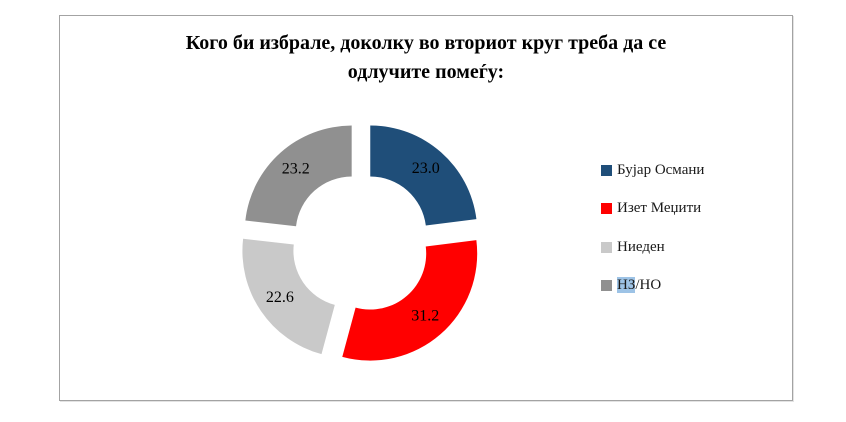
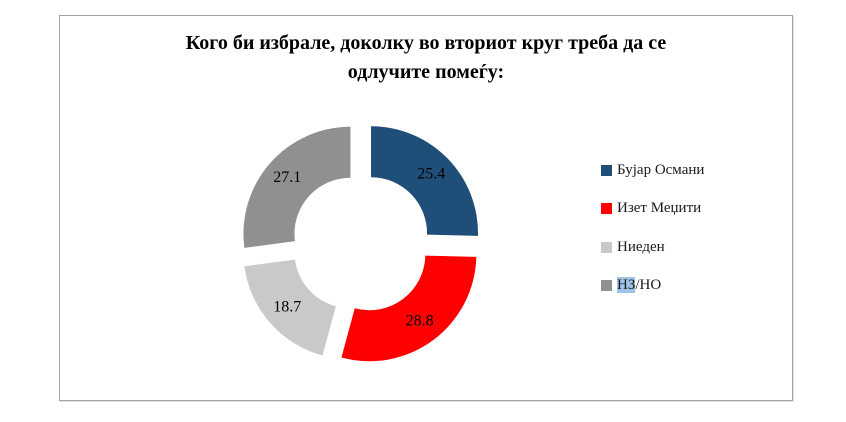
Бујар Османи: 23.0 -> 25.4
Изет Меџити: 31.2 -> 28.8
Ниеден: 22.6 -> 18.7
НЗ/НО: 23.2 -> 27.1
